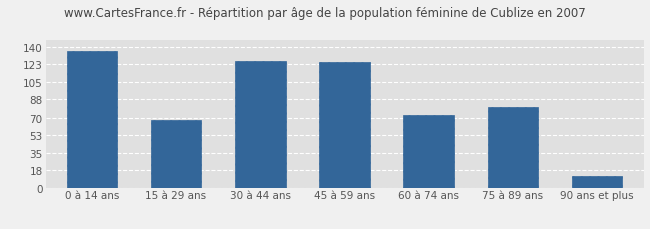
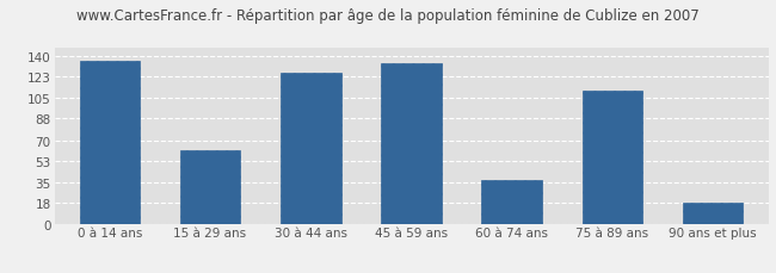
15 à 29 ans: 68 -> 62
45 à 59 ans: 125 -> 134
60 à 74 ans: 73 -> 37
75 à 89 ans: 80 -> 111
90 ans et plus: 12 -> 18
